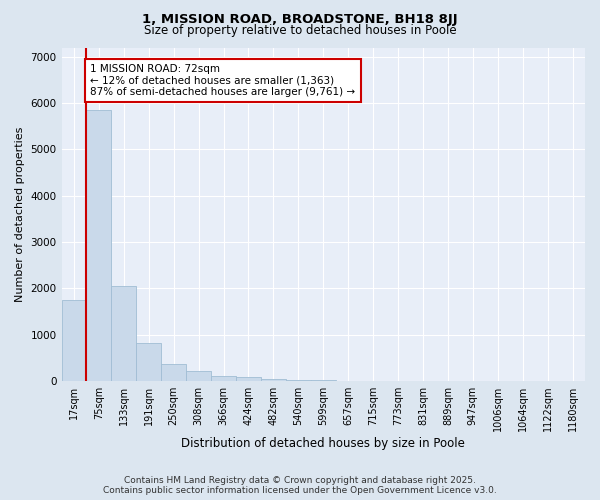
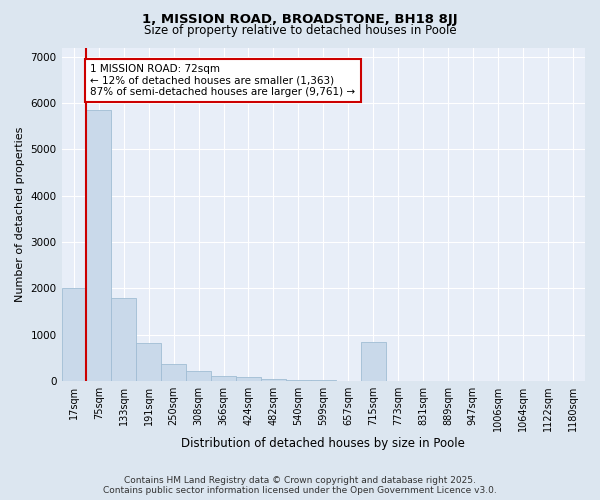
17sqm: 1750 -> 2000
133sqm: 2050 -> 1800
715sqm: 10 -> 850
